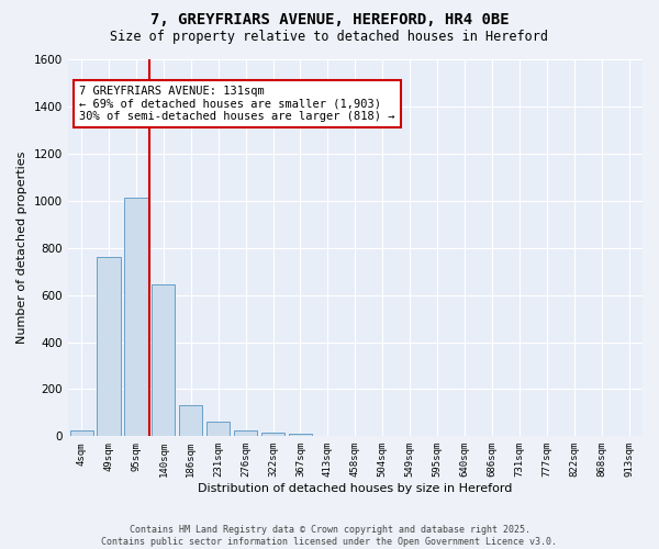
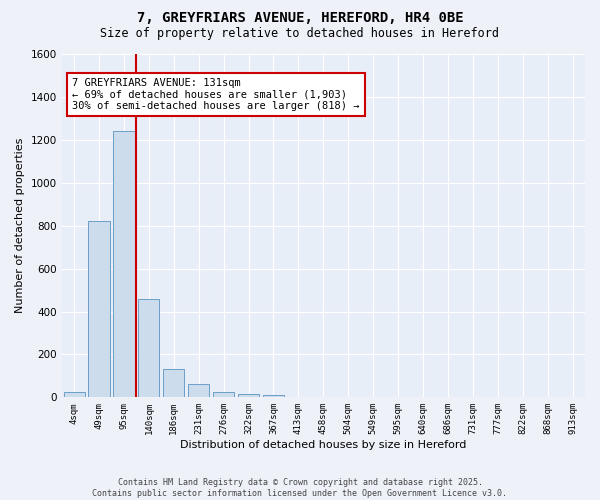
49sqm: 760 -> 820
95sqm: 1015 -> 1240
140sqm: 645 -> 460
